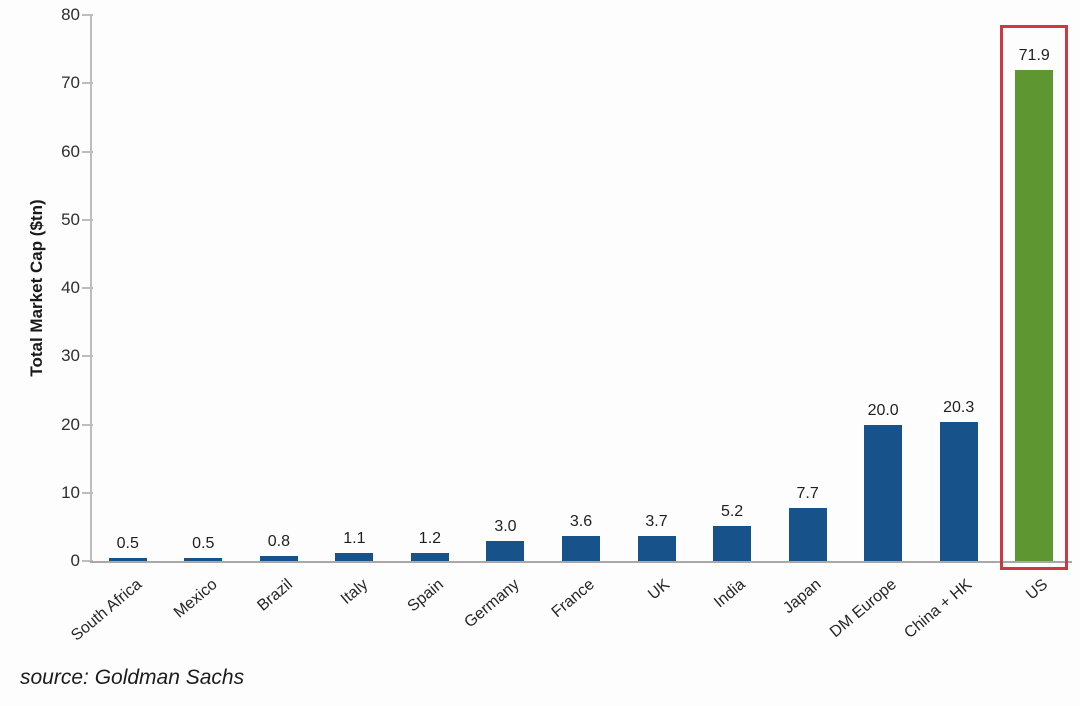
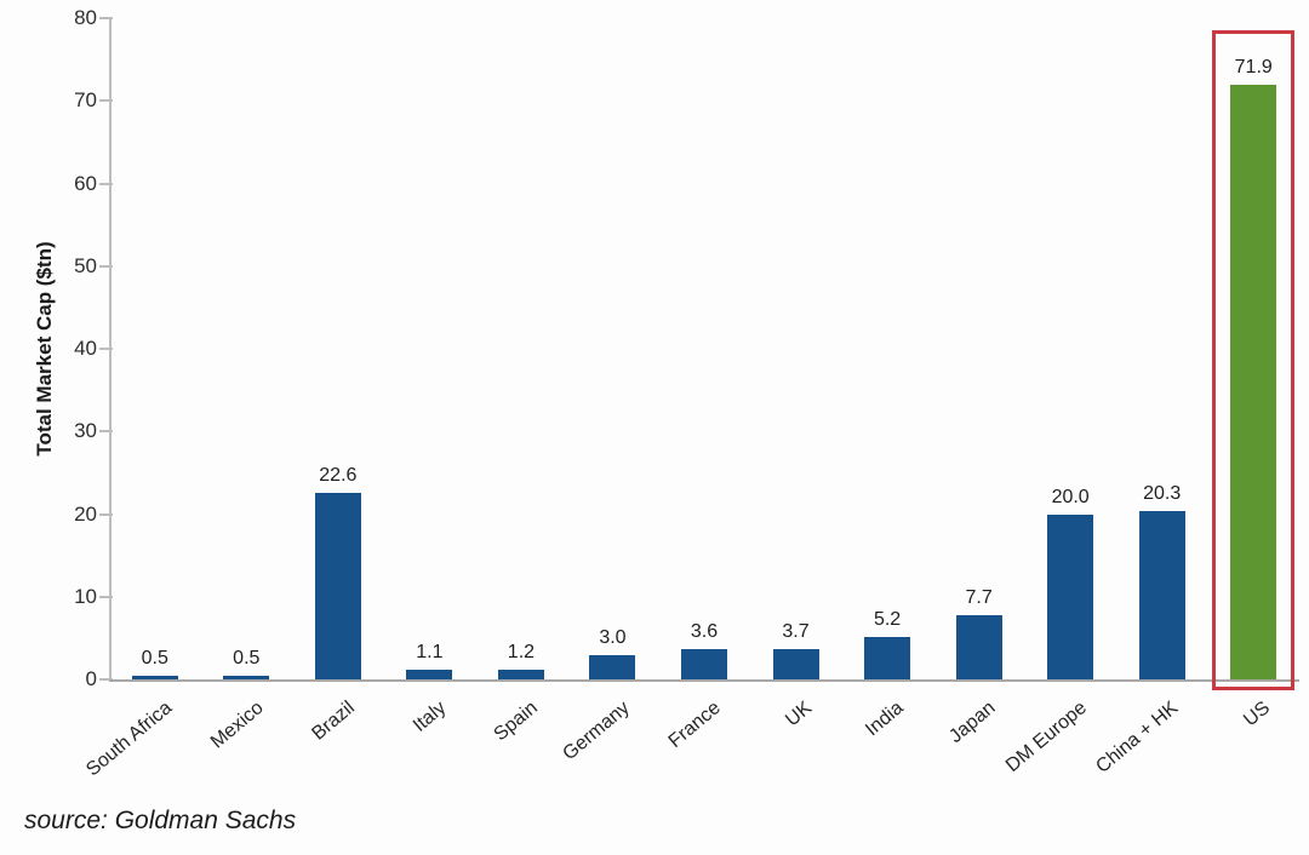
Brazil: 0.8 -> 22.6
